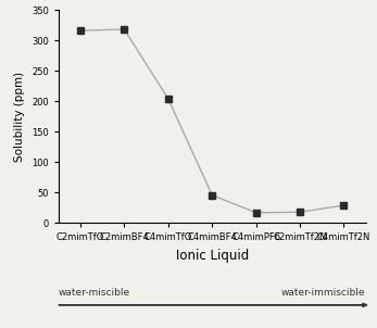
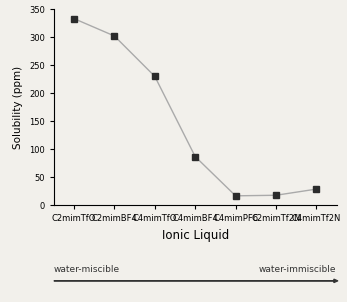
C2mimTfO: 316 -> 333
C2mimBF4: 318 -> 302
C4mimTfO: 204 -> 230
C4mimBF4: 46 -> 87
